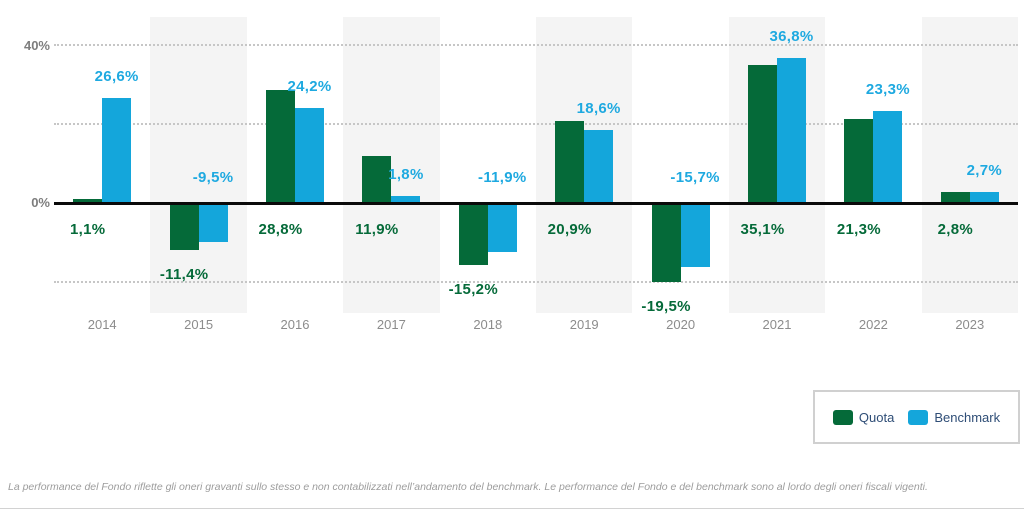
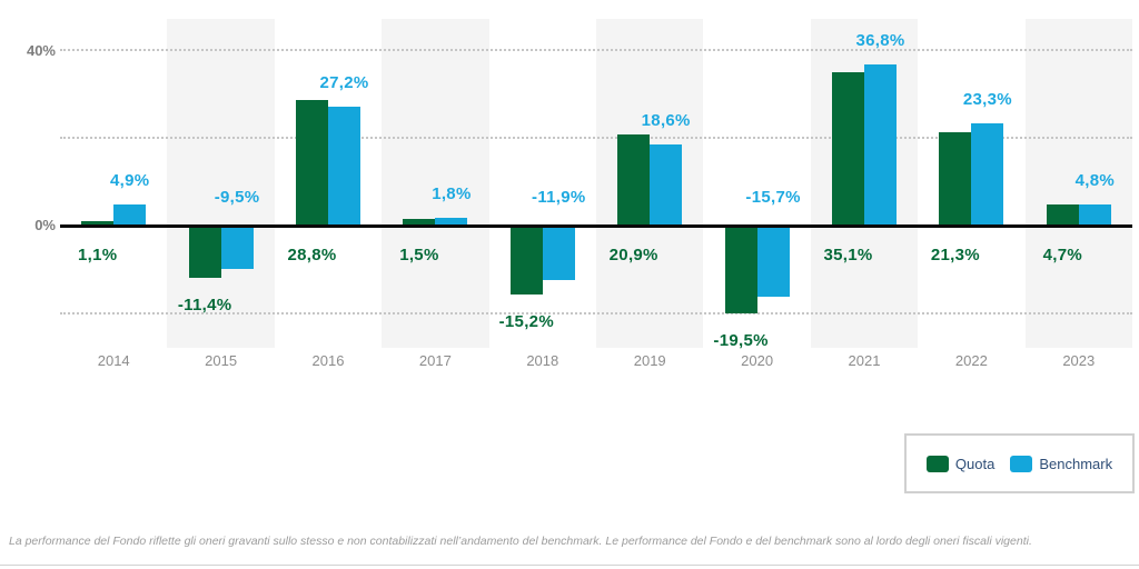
Benchmark/2014: 26,6% -> 4,9%
Benchmark/2016: 24,2% -> 27,2%
Quota/2017: 11,9% -> 1,5%
Quota/2023: 2,8% -> 4,7%
Benchmark/2023: 2,7% -> 4,8%
